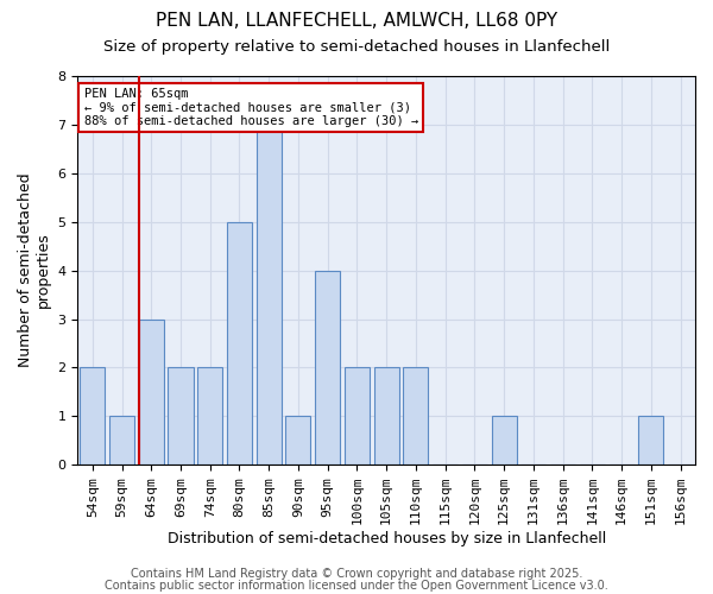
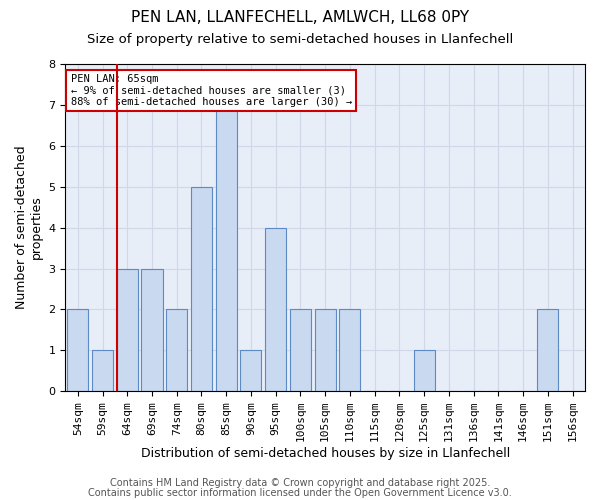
69sqm: 2 -> 3
151sqm: 1 -> 2
